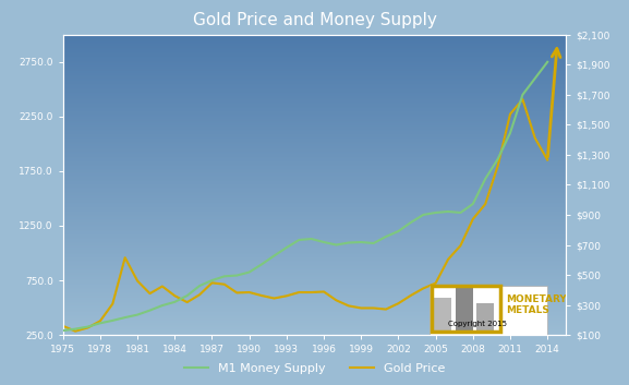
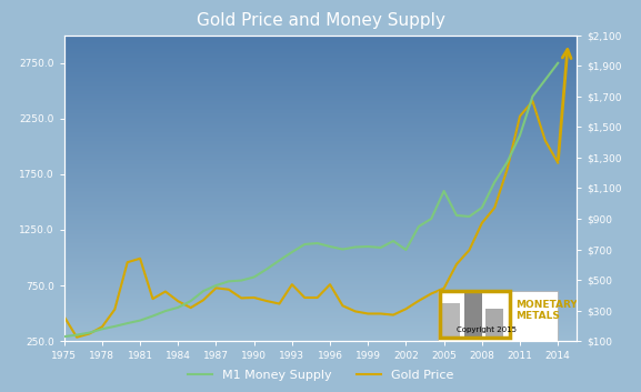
Gold Price/1975: $160 -> $260
Gold Price/1981: $460 -> $640
Gold Price/1993: $360 -> $470
Gold Price/1996: $390 -> $470
M1 Money Supply/2002: 1200 -> 1070
M1 Money Supply/2005: 1370 -> 1600
